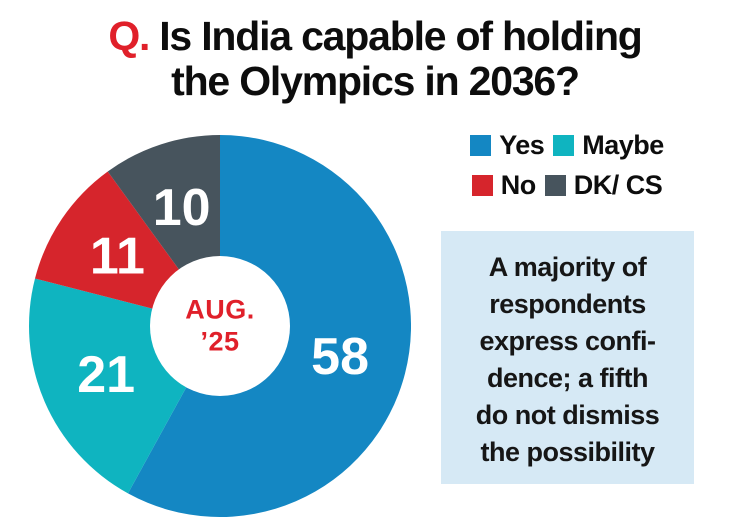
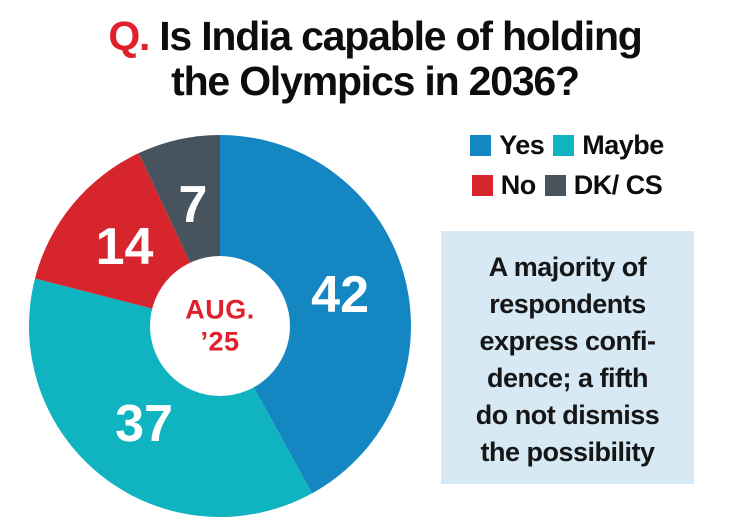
Yes: 58 -> 42
Maybe: 21 -> 37
No: 11 -> 14
DK/ CS: 10 -> 7
